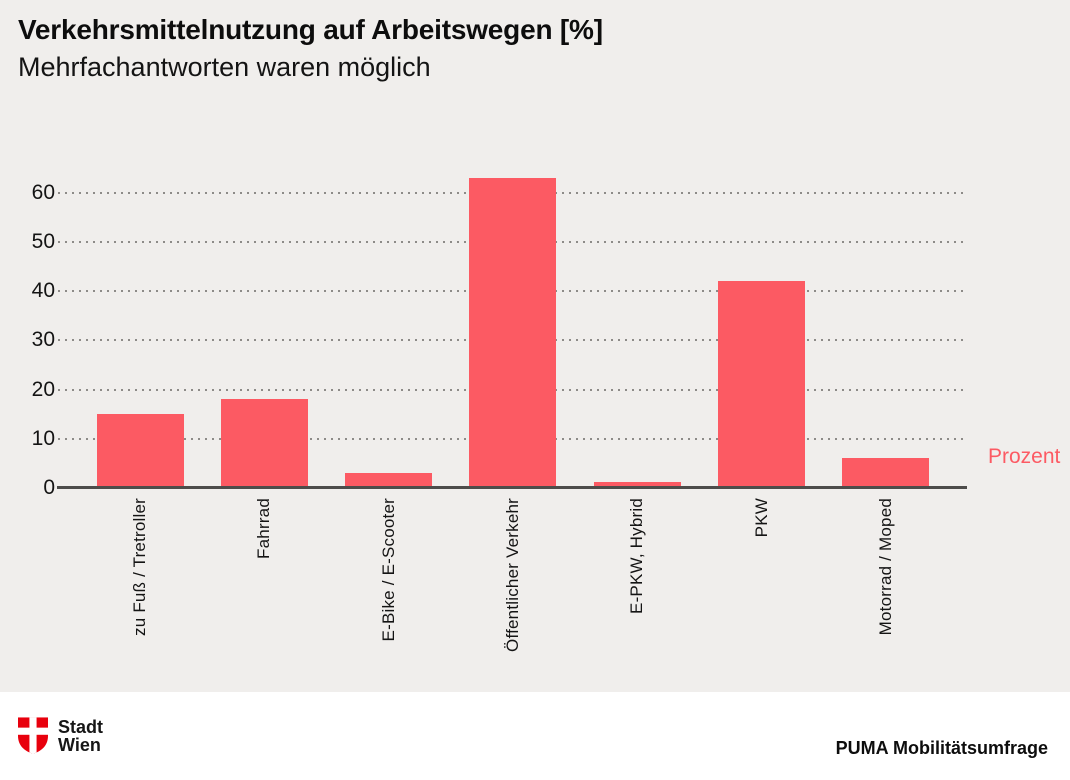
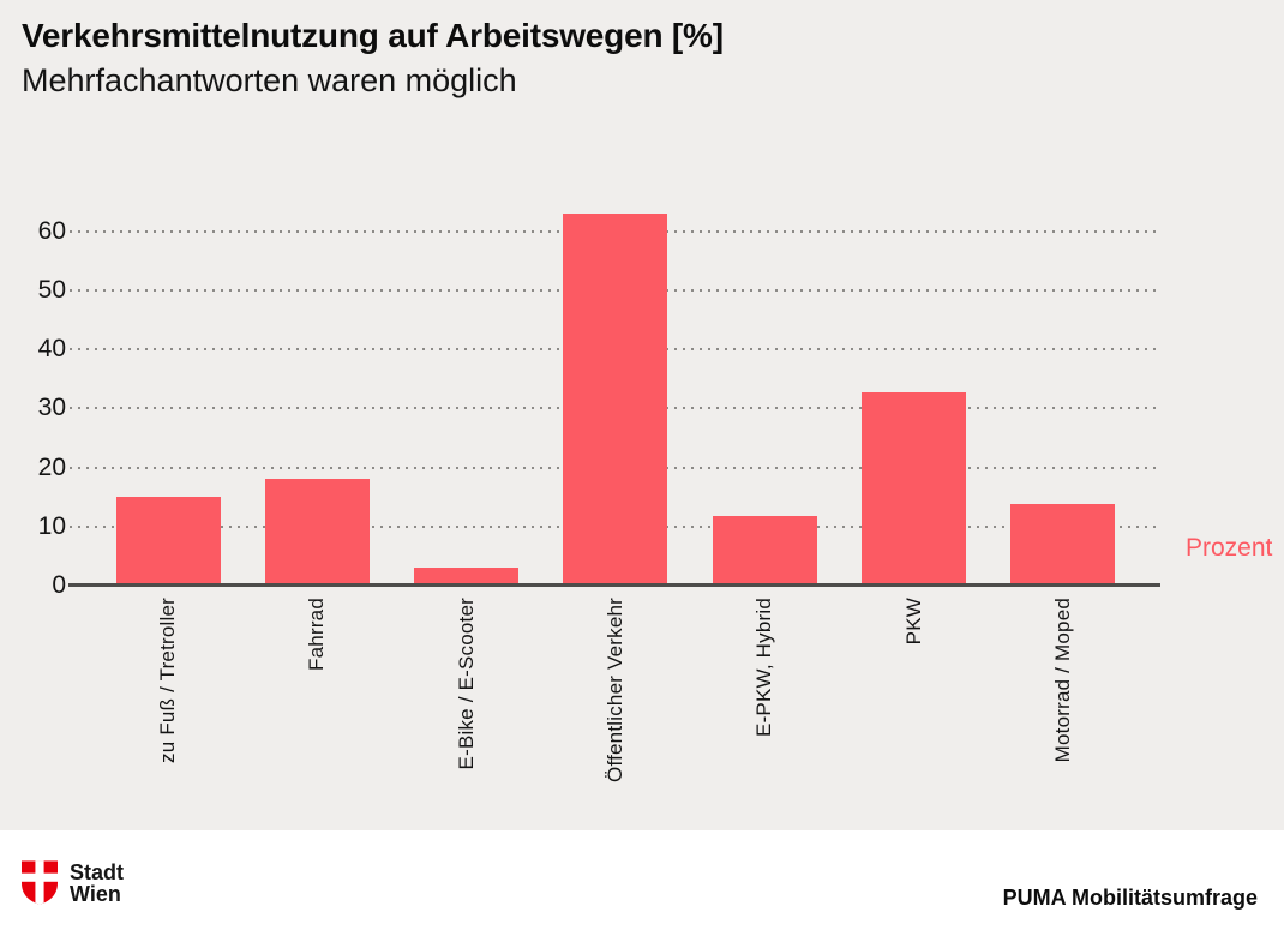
E-PKW, Hybrid: 1 -> 12
PKW: 42 -> 33
Motorrad / Moped: 6 -> 14
